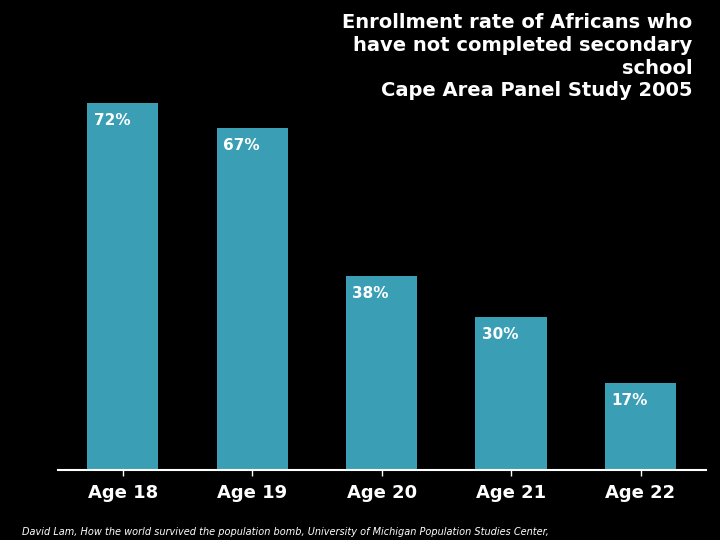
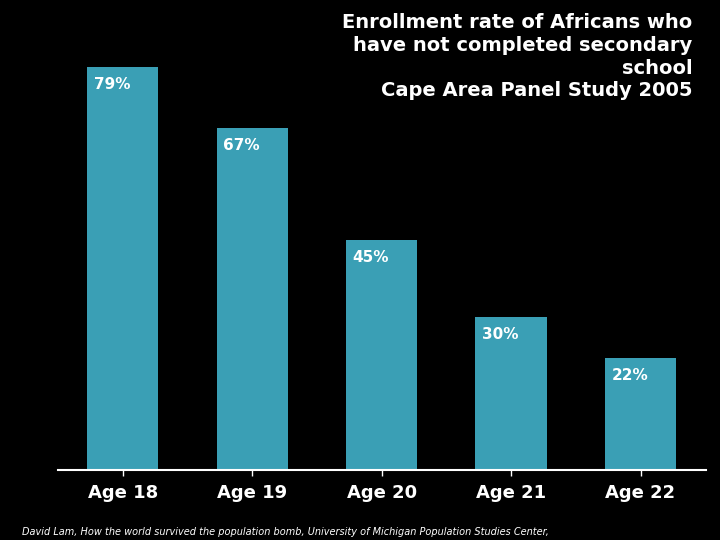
Age 18: 72% -> 79%
Age 20: 38% -> 45%
Age 22: 17% -> 22%
